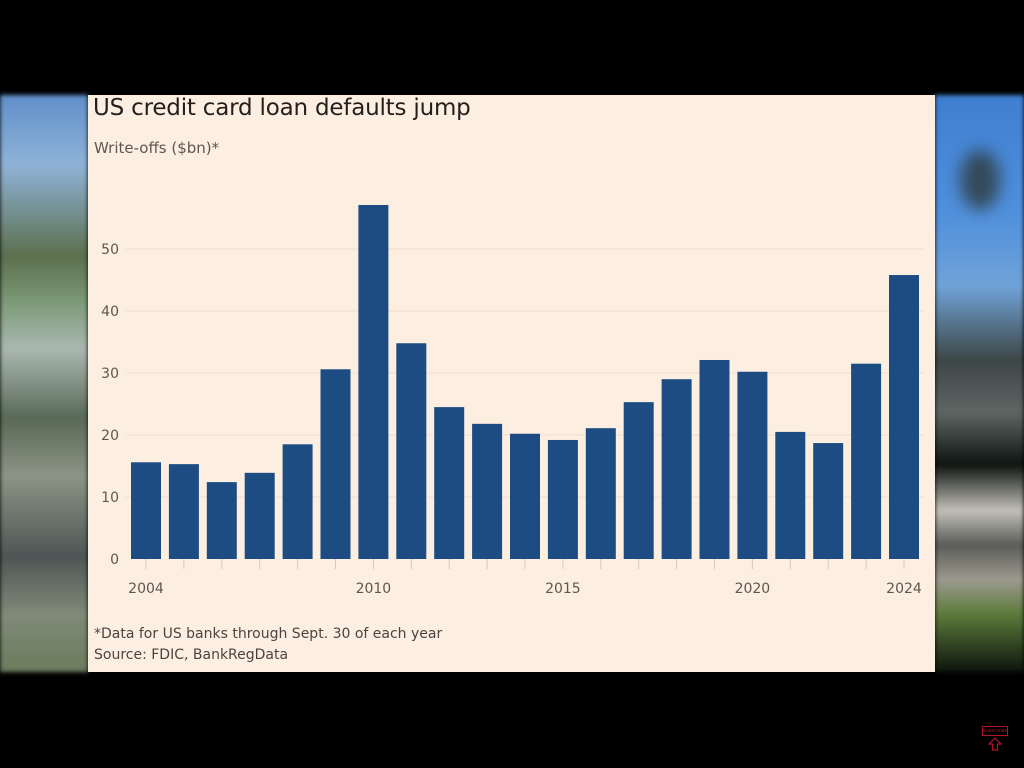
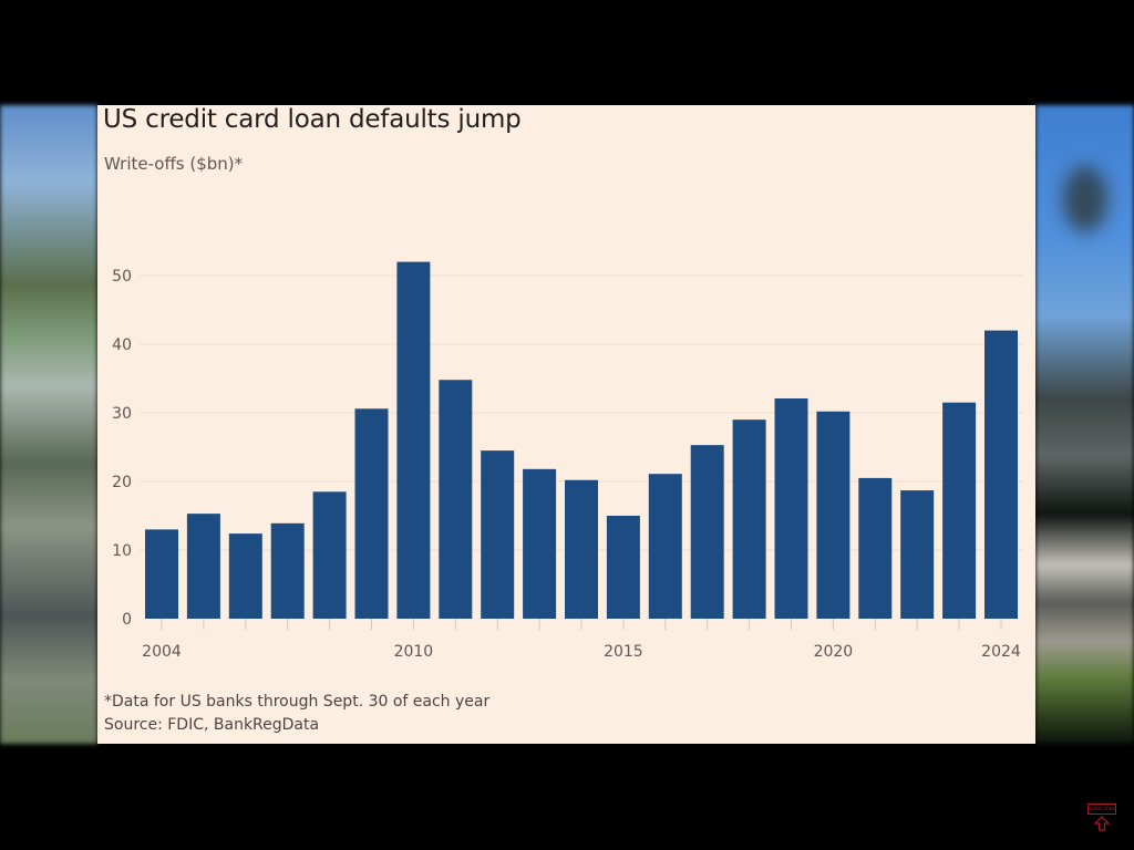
2004: 16 -> 13
2010: 57 -> 52
2015: 19 -> 15
2024: 46 -> 42
